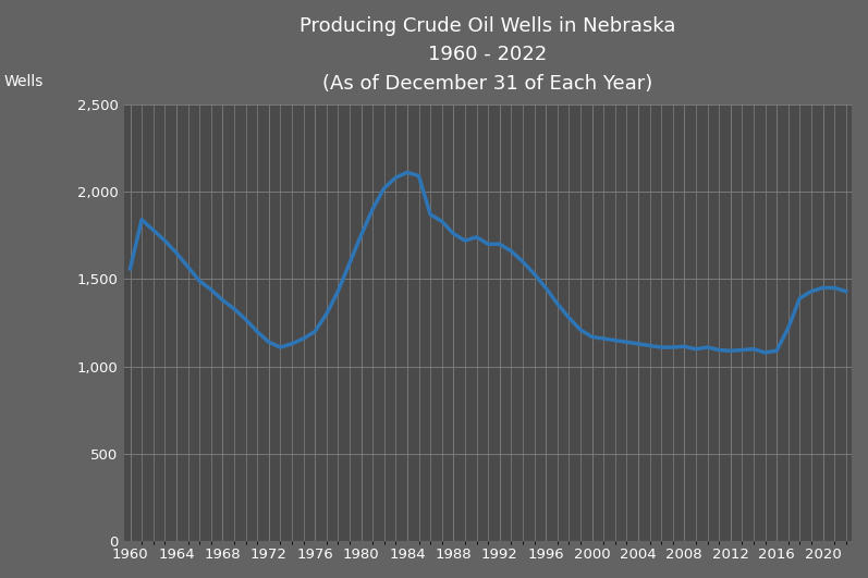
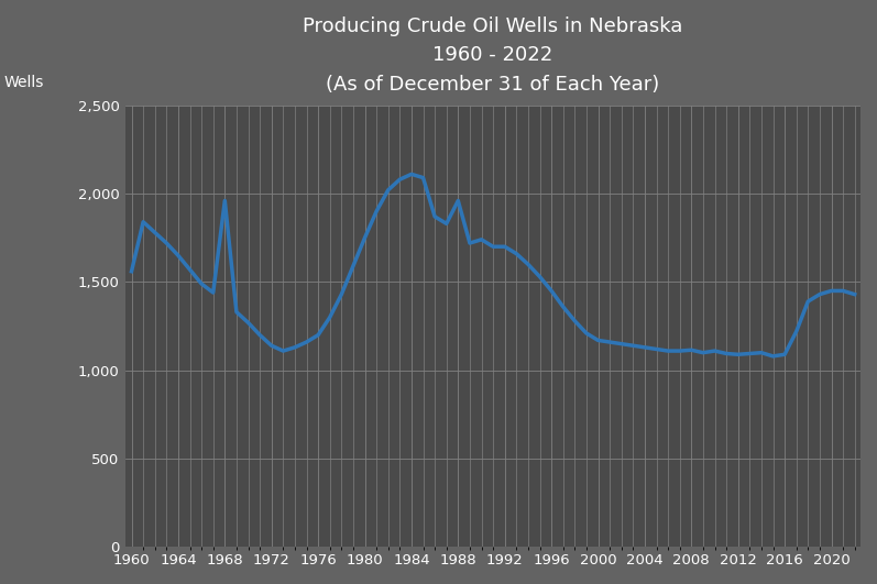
1968: 1,380 -> 1,960
1988: 1,760 -> 1,960
